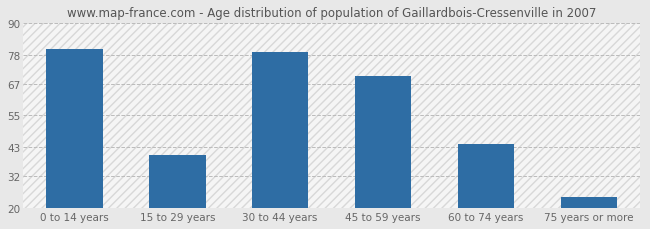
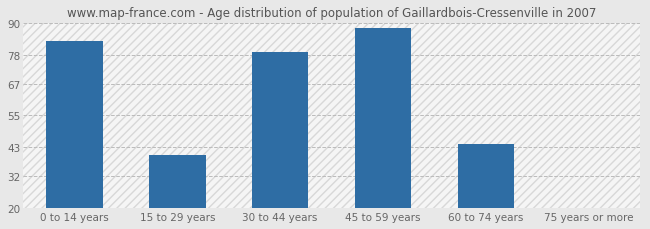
0 to 14 years: 80 -> 83
45 to 59 years: 70 -> 88
75 years or more: 24 -> 20
